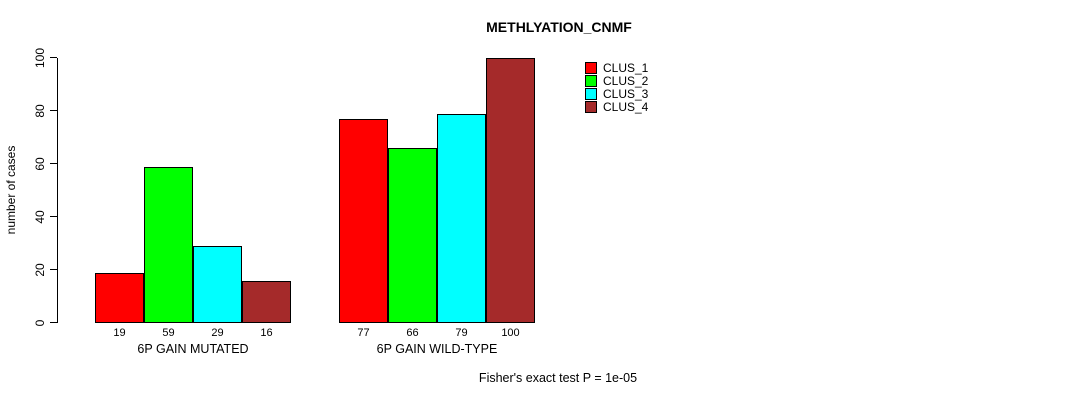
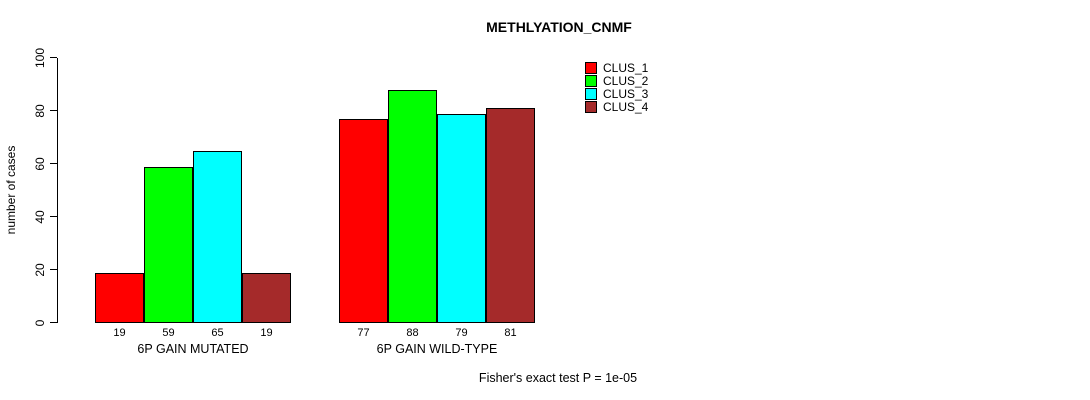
CLUS_3/6P GAIN MUTATED: 29 -> 65
CLUS_4/6P GAIN MUTATED: 16 -> 19
CLUS_2/6P GAIN WILD-TYPE: 66 -> 88
CLUS_4/6P GAIN WILD-TYPE: 100 -> 81
